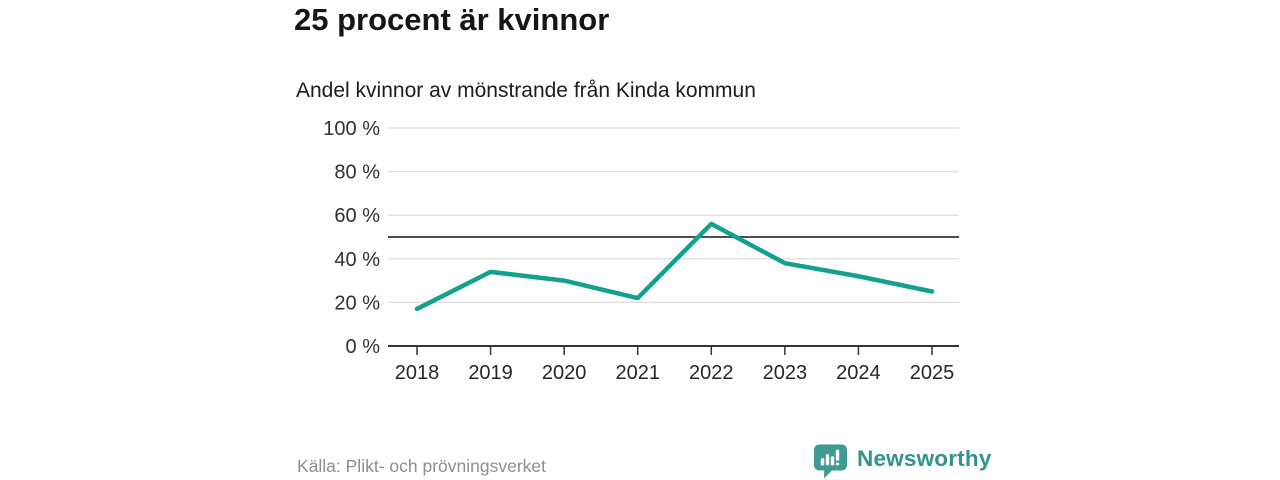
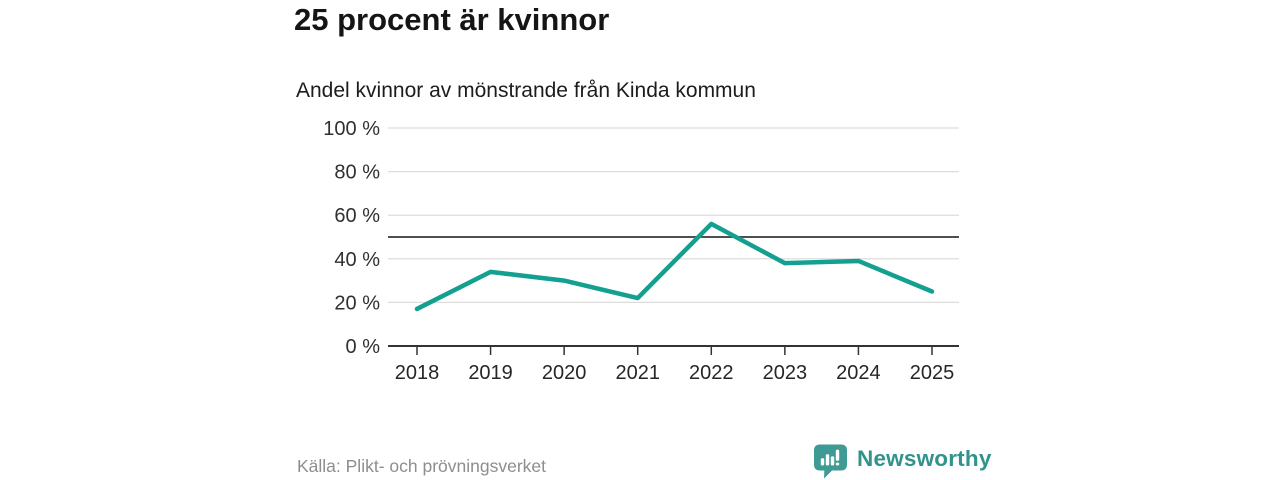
2024: 32% -> 39%
